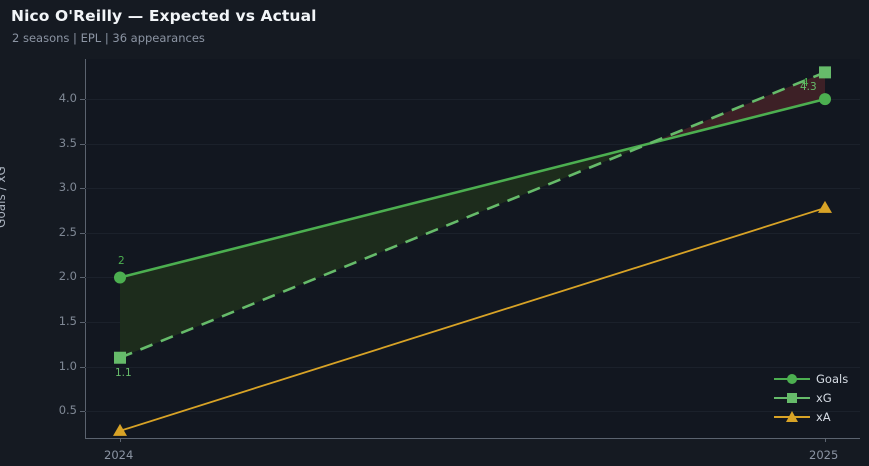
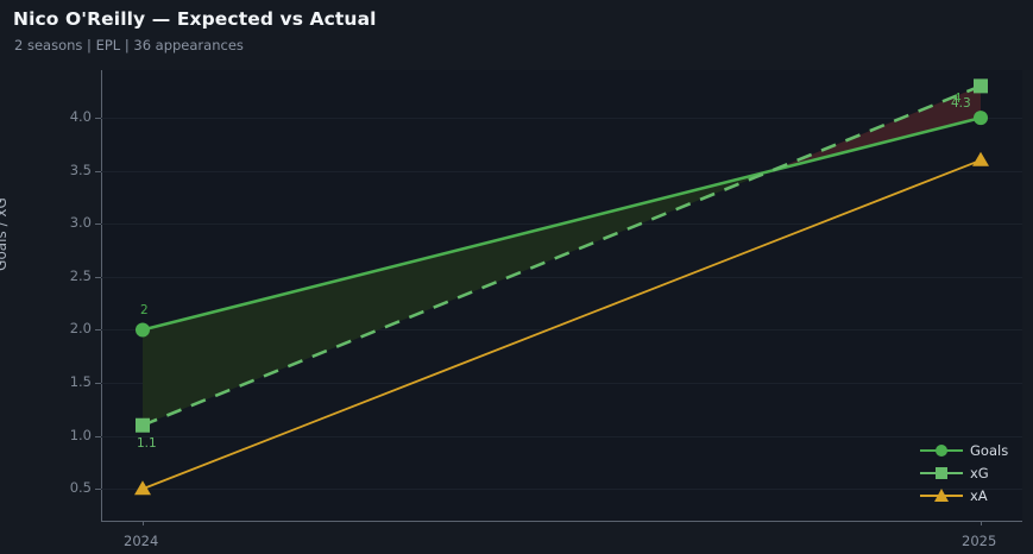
xA/2024: 0.3 -> 0.5
xA/2025: 2.8 -> 3.6
